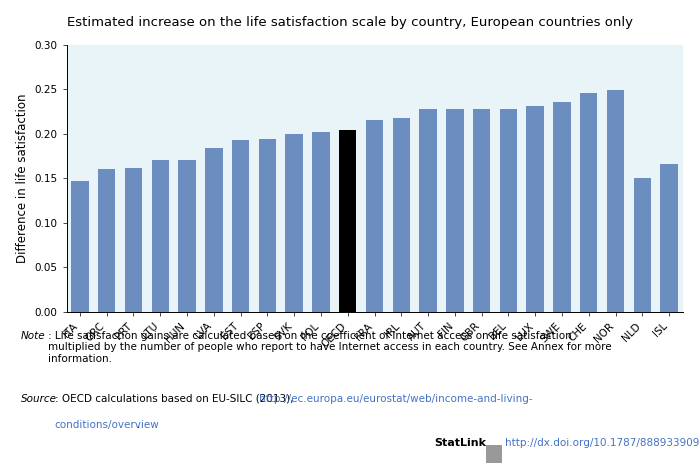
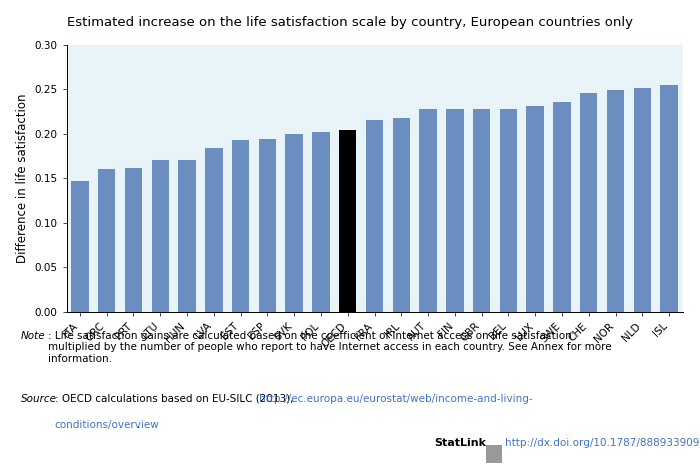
NLD: 0.150 -> 0.251
ISL: 0.166 -> 0.255
